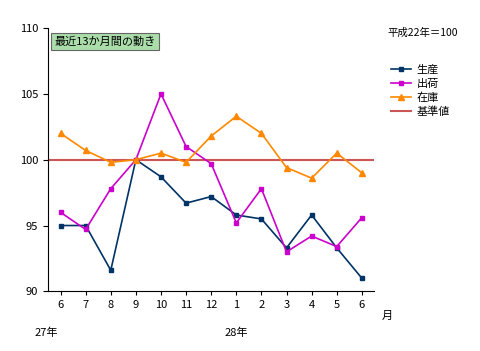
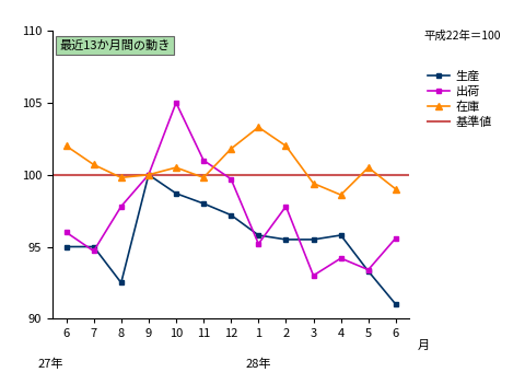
生産/8: 91.6 -> 92.5
生産/11: 96.7 -> 98.0
生産/3: 93.3 -> 95.5
